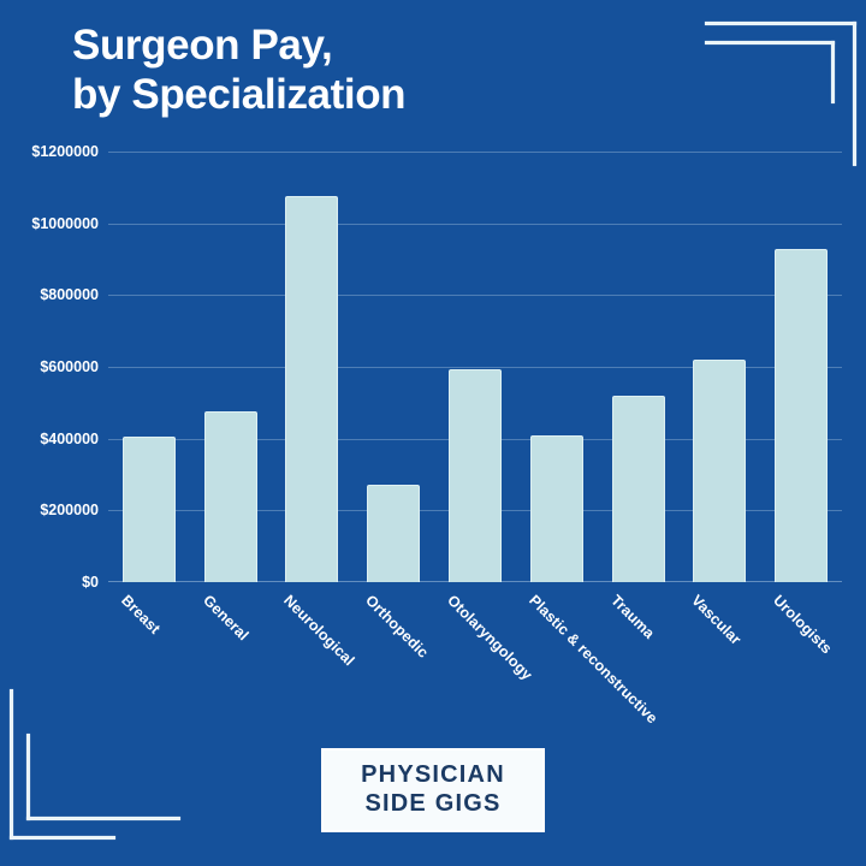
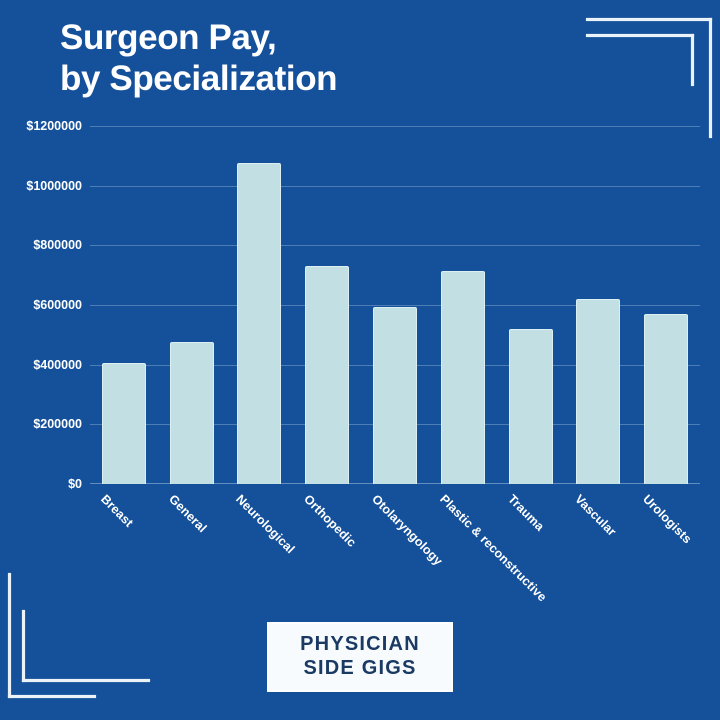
Orthopedic: $270000 -> $730000
Plastic & reconstructive: $410000 -> $720000
Urologists: $930000 -> $570000
